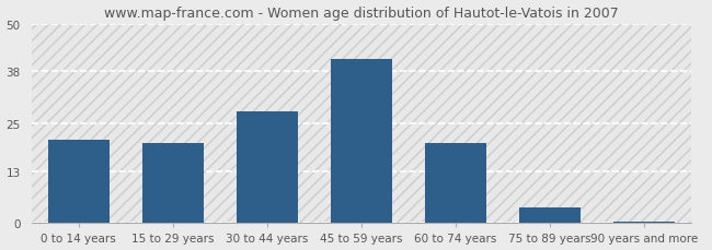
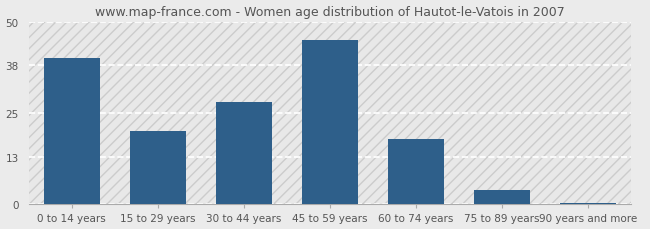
0 to 14 years: 21.0 -> 40.0
45 to 59 years: 41.0 -> 45.0
60 to 74 years: 20.0 -> 18.0
